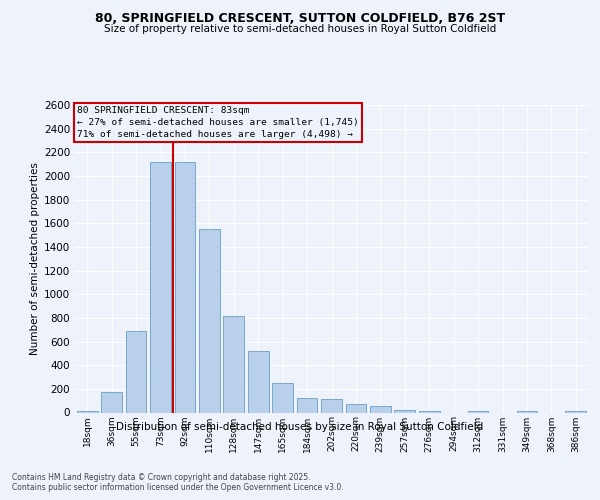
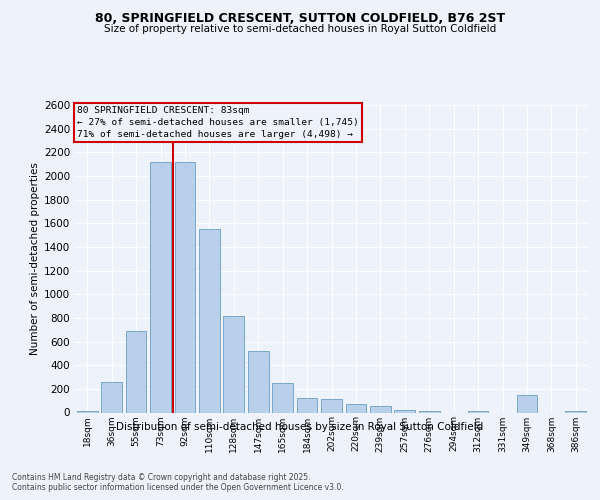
36sqm: 170 -> 260
349sqm: 10 -> 150
